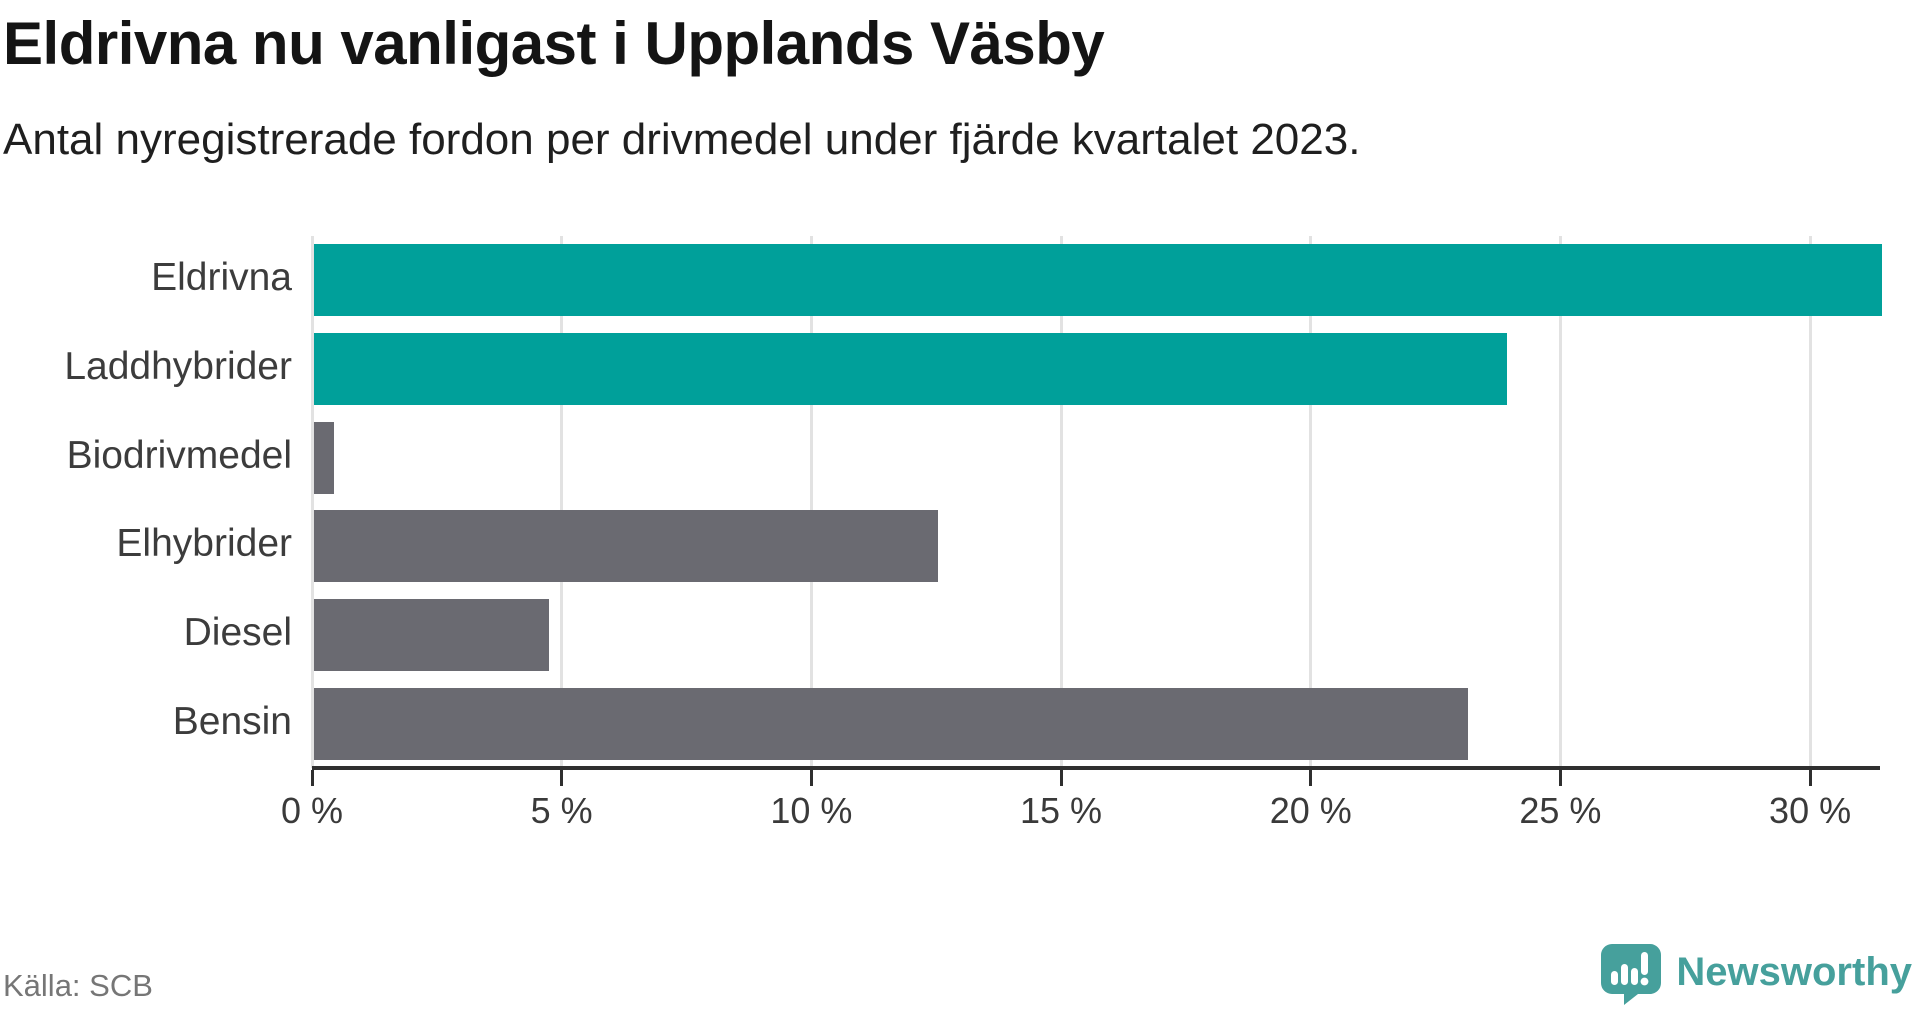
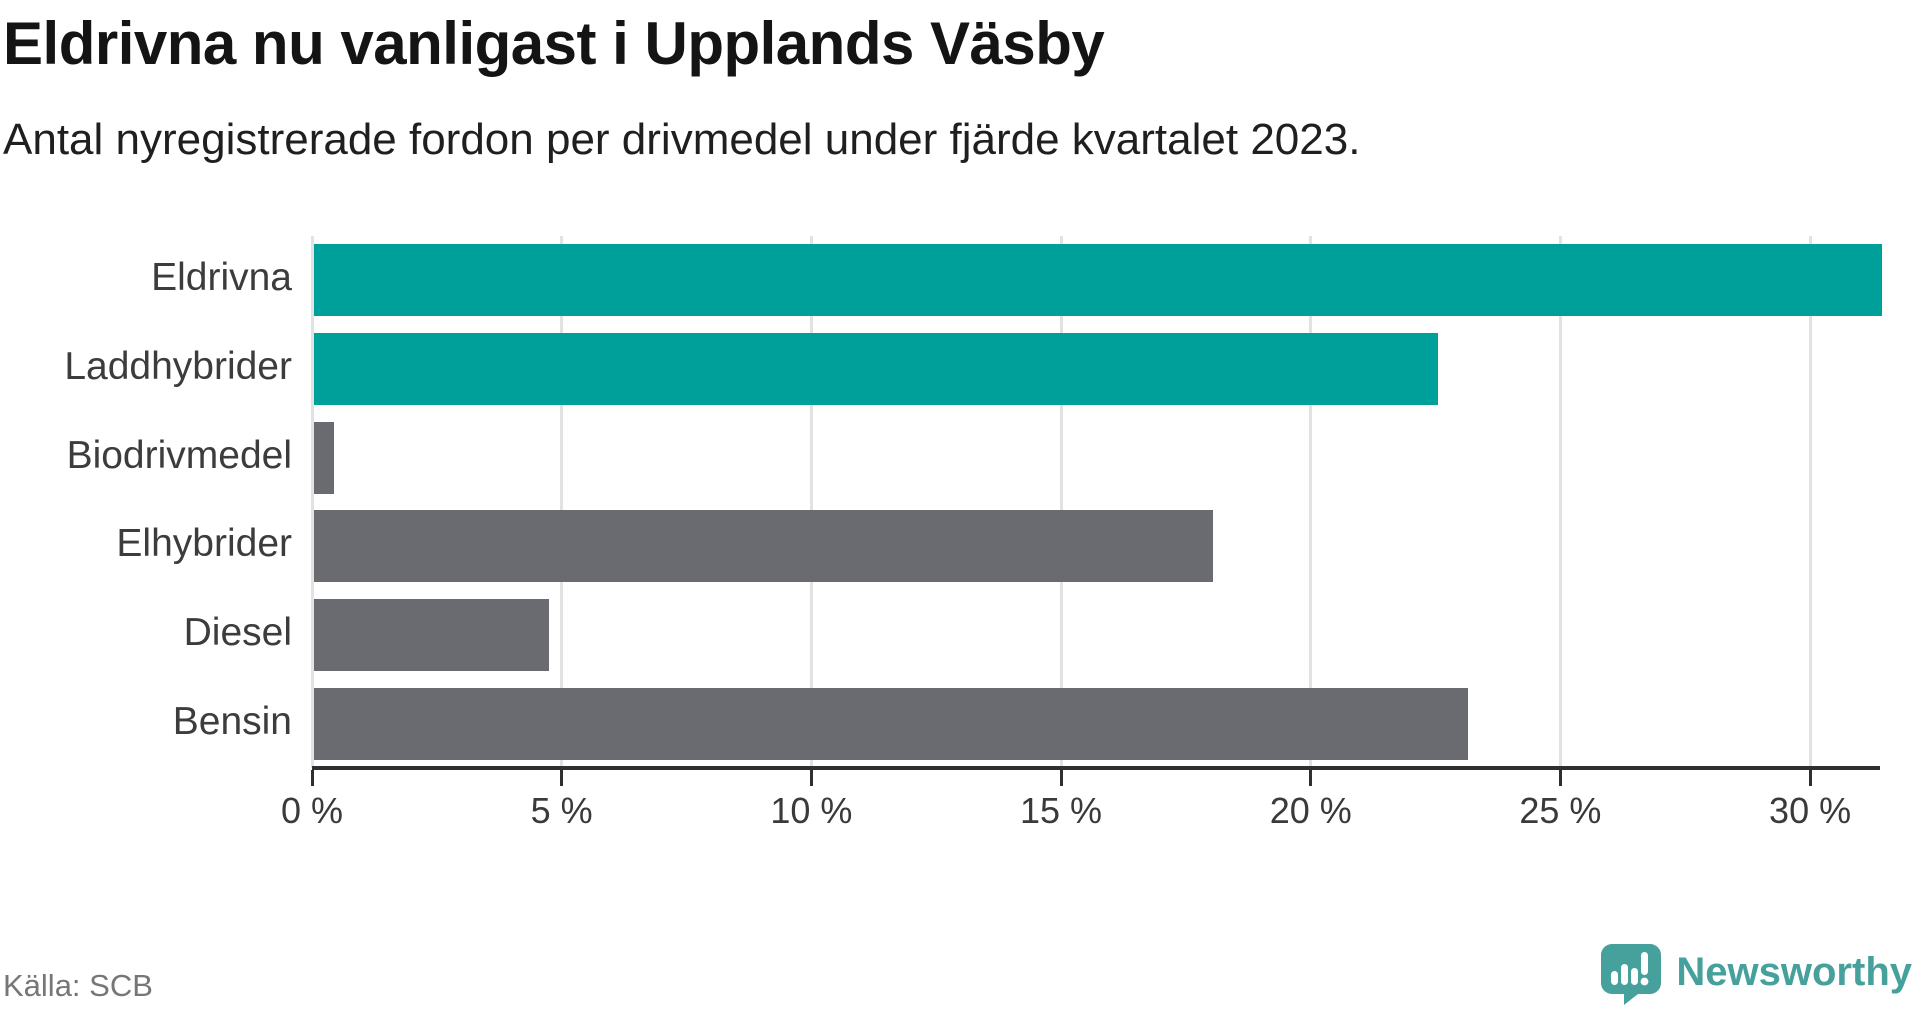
Laddhybrider: 23.9% -> 22.5%
Elhybrider: 12.5% -> 18.0%
